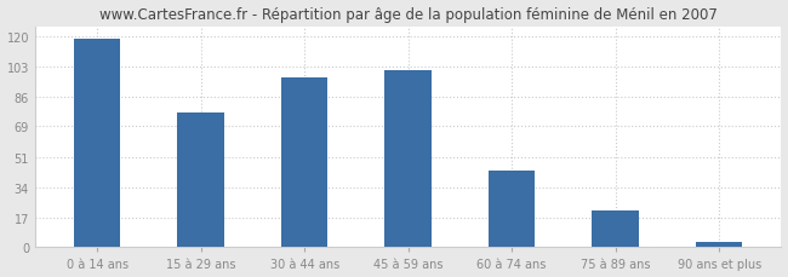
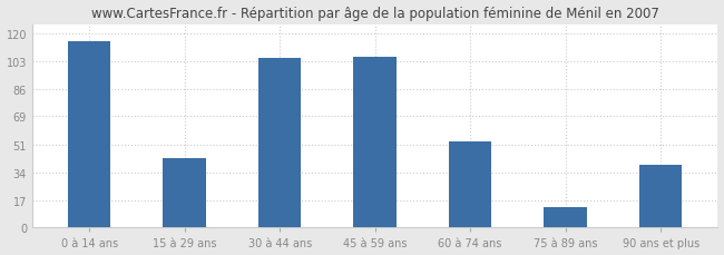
0 à 14 ans: 119 -> 115
15 à 29 ans: 77 -> 43
30 à 44 ans: 97 -> 105
45 à 59 ans: 101 -> 106
60 à 74 ans: 44 -> 53
75 à 89 ans: 21 -> 13
90 ans et plus: 3 -> 39
